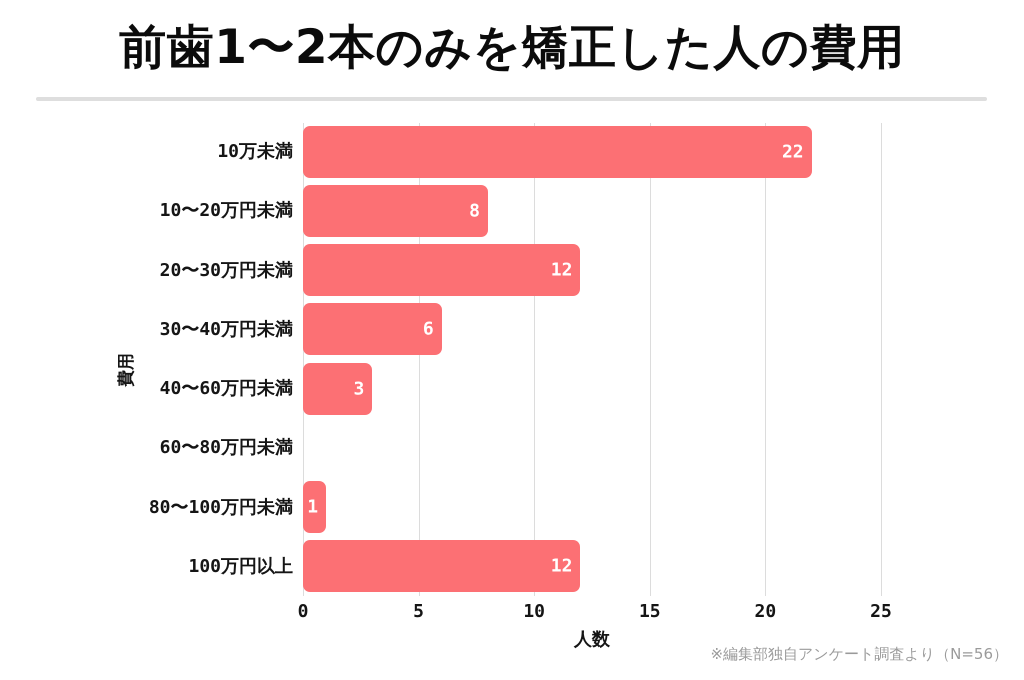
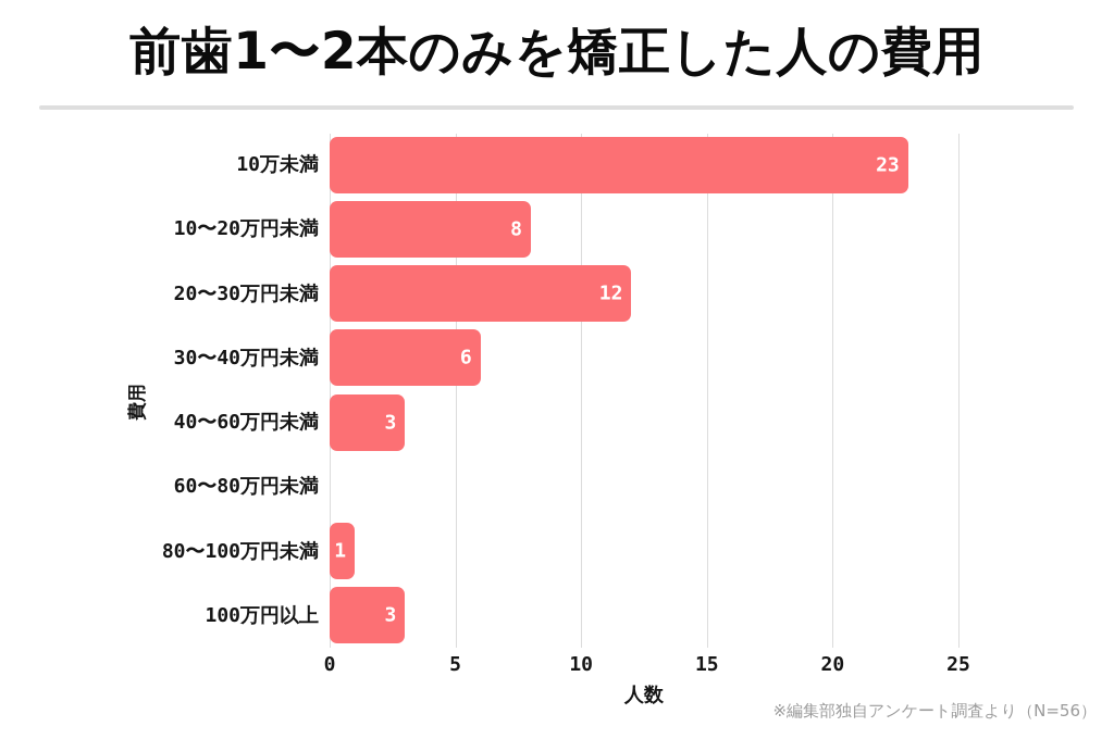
10万未満: 22 -> 23
100万円以上: 12 -> 3
